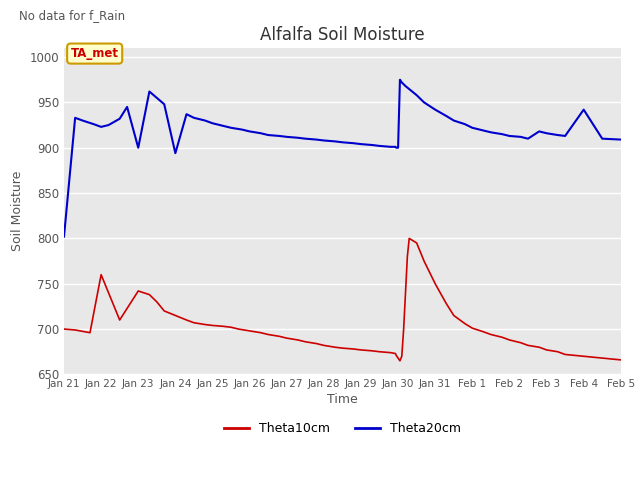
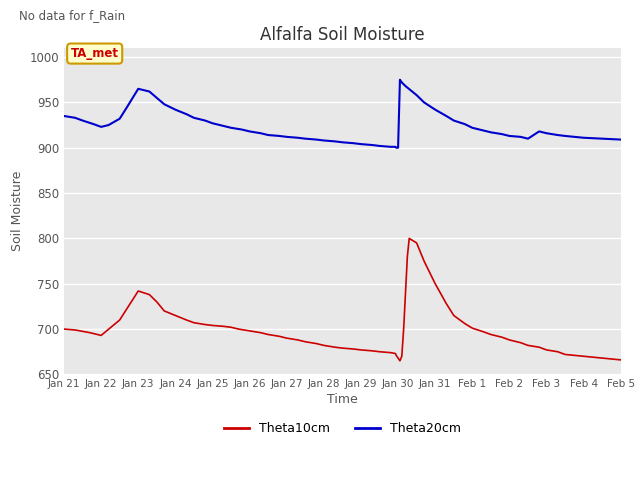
Theta20cm/Jan 21: 802 -> 935
Theta10cm/Jan 22: 760 -> 693
Theta20cm/Jan 23: 900 -> 965
Theta20cm/Jan 24: 894 -> 942
Theta20cm/Feb 4: 942 -> 911
